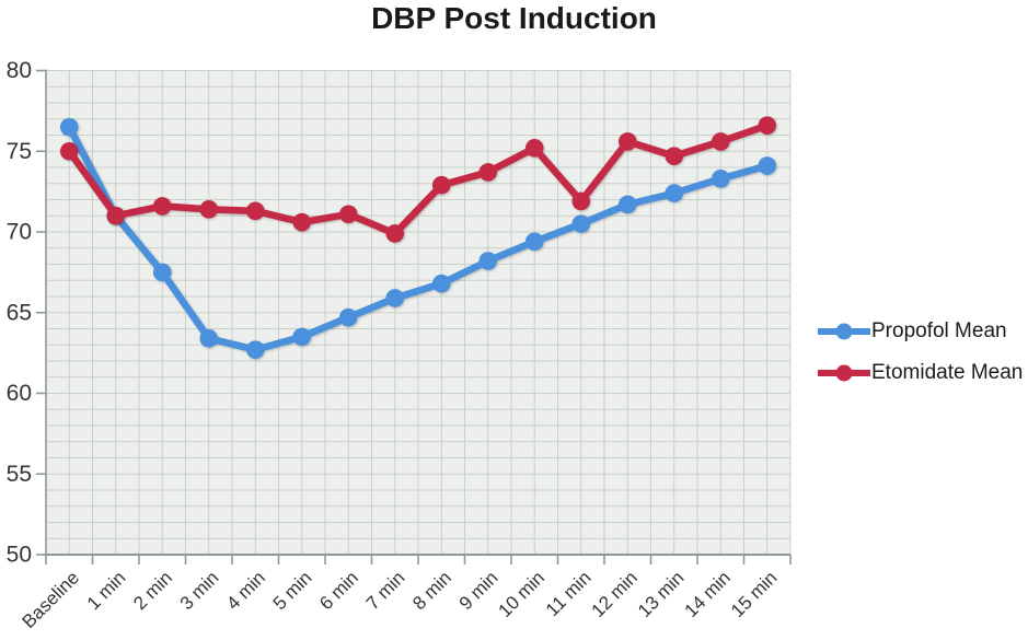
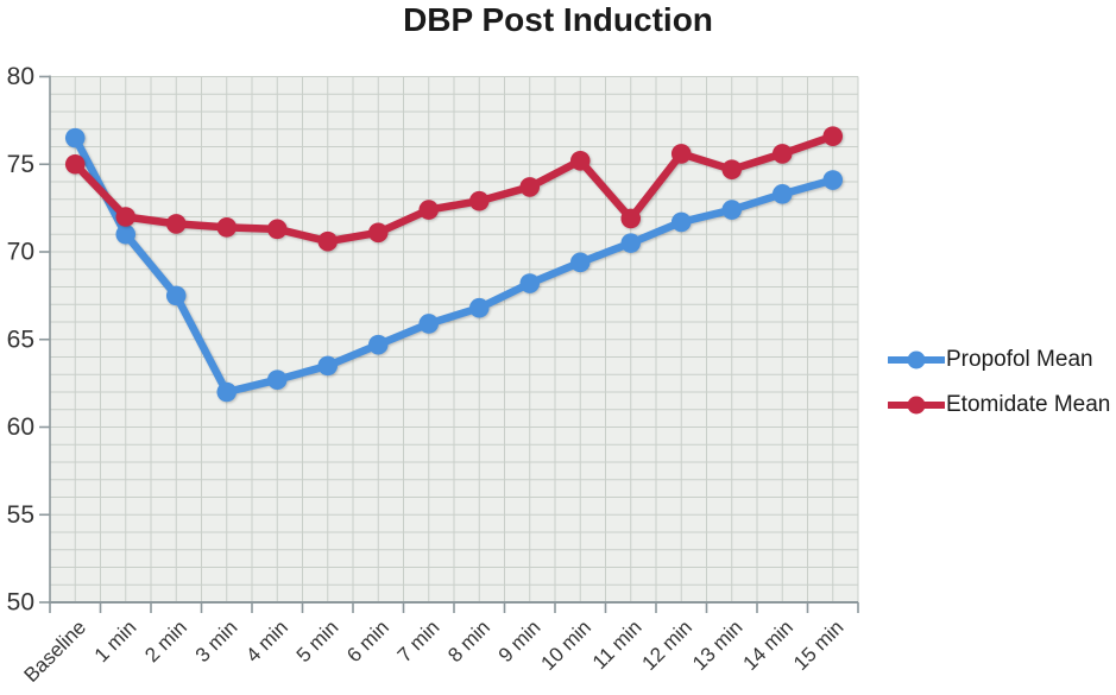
Etomidate Mean/1 min: 71.0 -> 72.0
Propofol Mean/3 min: 63.4 -> 62.0
Etomidate Mean/7 min: 69.9 -> 72.4
